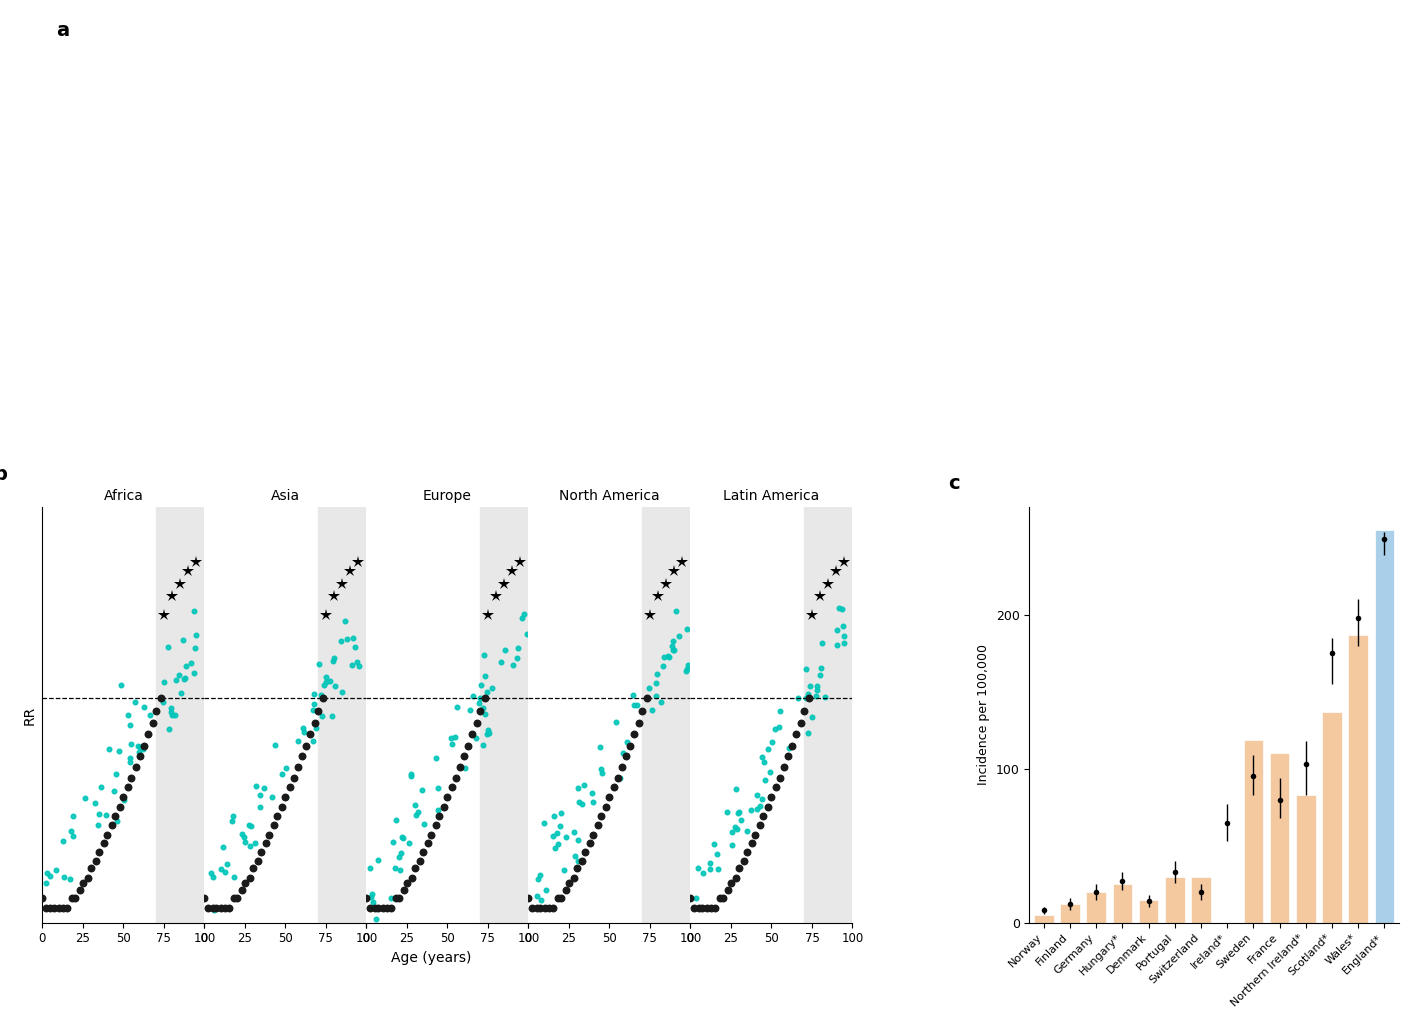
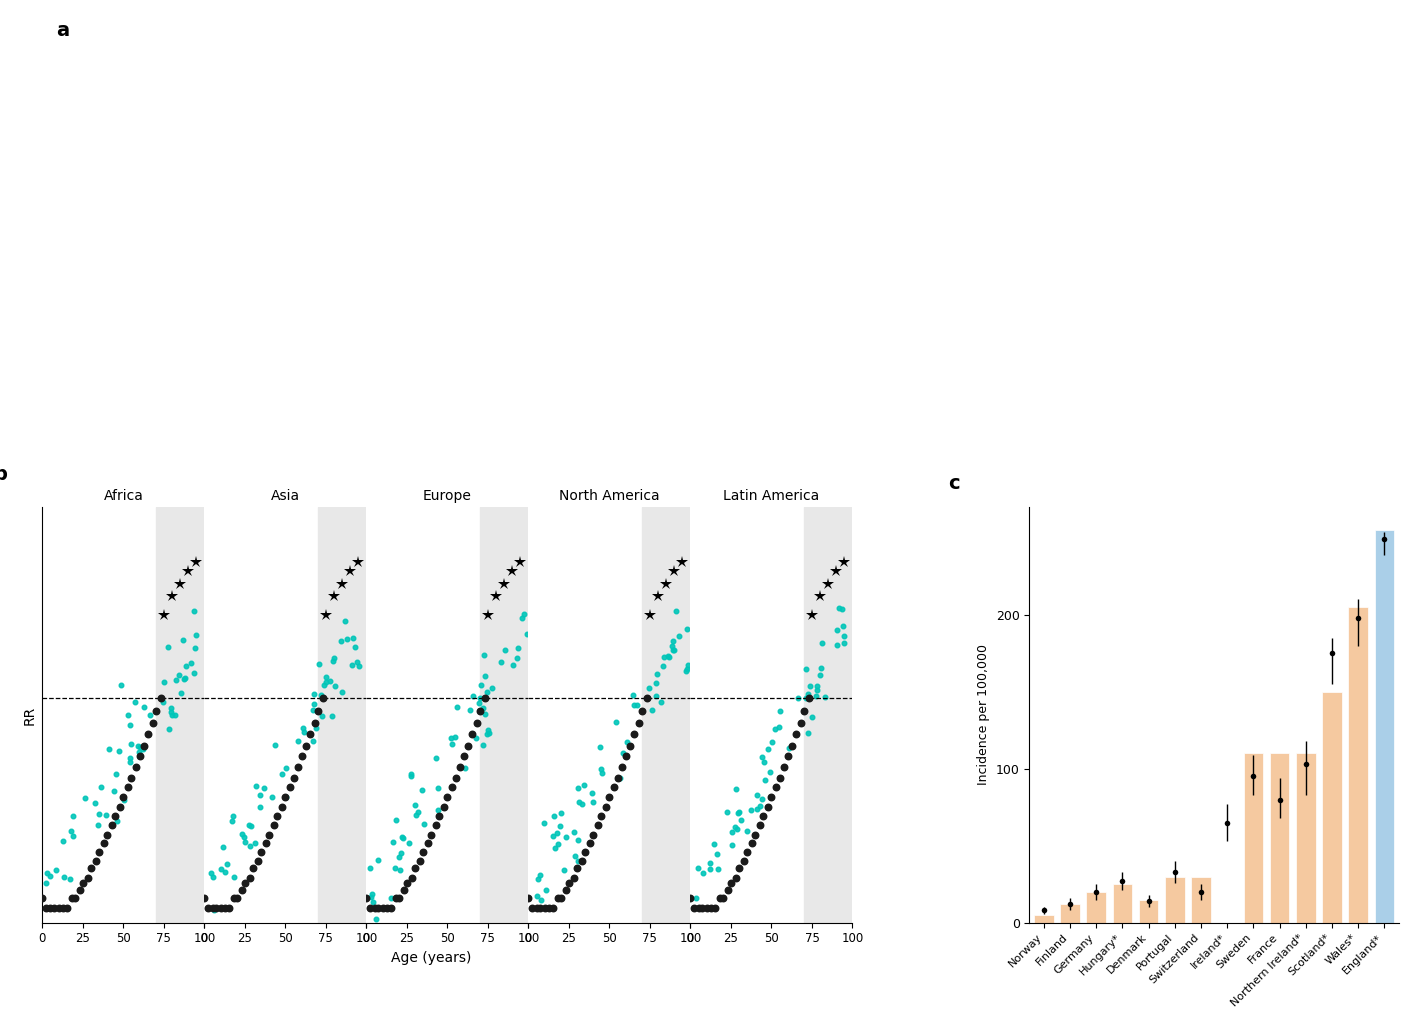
Sweden: 119 -> 110
Northern Ireland*: 83 -> 110
Scotland*: 137 -> 150
Wales*: 187 -> 205
